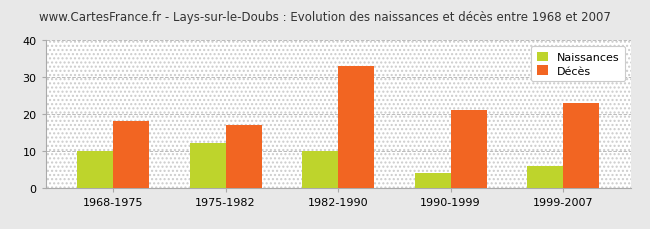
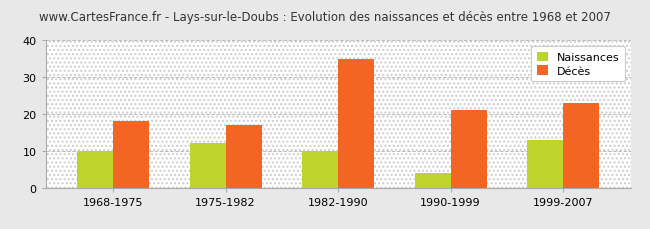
Décès/1982-1990: 33 -> 35
Naissances/1999-2007: 6 -> 13
